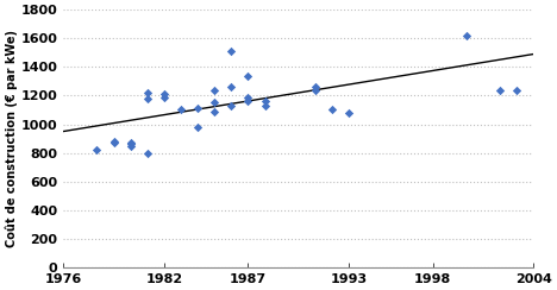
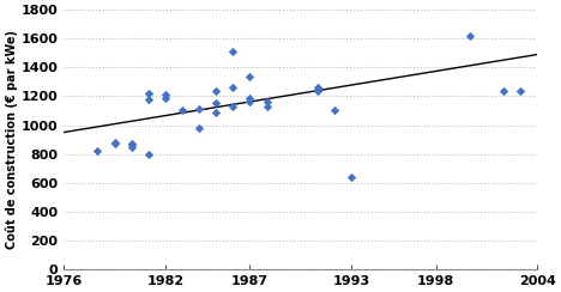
1993: 1080 -> 640
